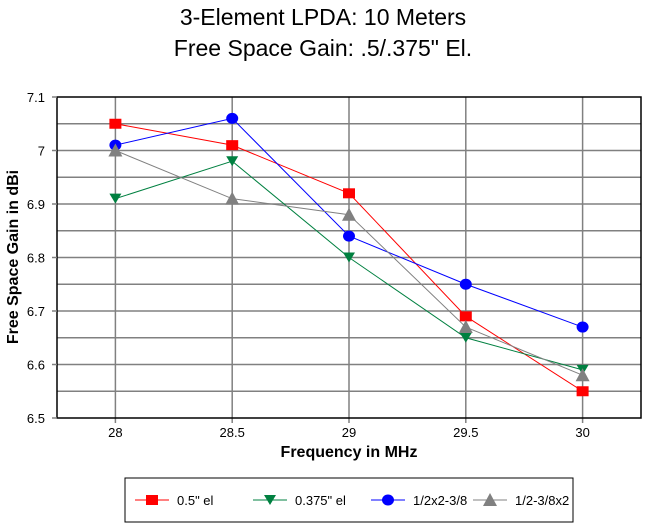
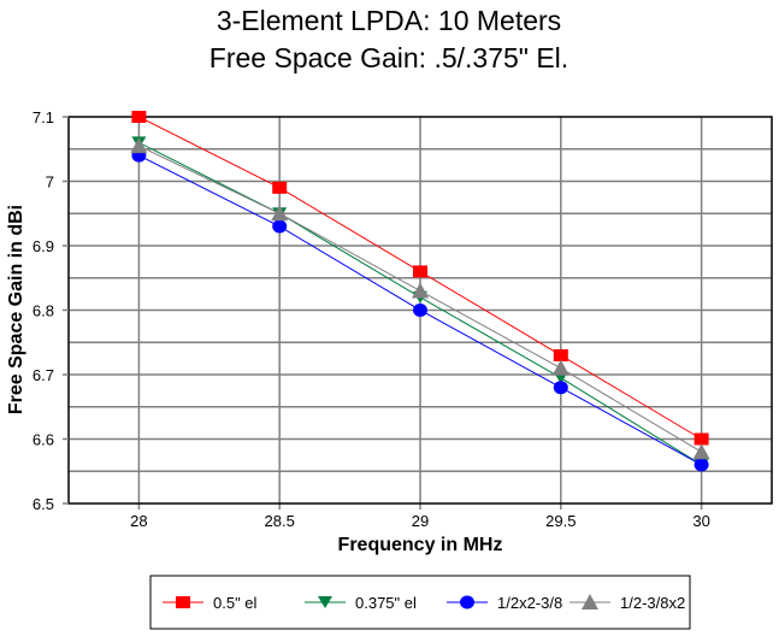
0.5" el/28: 7.05 -> 7.10
0.375" el/28: 6.91 -> 7.06
1/2x2-3/8/28: 7.01 -> 7.04
1/2-3/8x2/28: 7.00 -> 7.05
0.5" el/28.5: 7.01 -> 6.99
0.375" el/28.5: 6.98 -> 6.95
1/2x2-3/8/28.5: 7.06 -> 6.93
1/2-3/8x2/28.5: 6.91 -> 6.95
0.5" el/29: 6.92 -> 6.86
0.375" el/29: 6.80 -> 6.82
1/2x2-3/8/29: 6.84 -> 6.80
1/2-3/8x2/29: 6.88 -> 6.83
0.5" el/29.5: 6.69 -> 6.73
0.375" el/29.5: 6.65 -> 6.70
1/2x2-3/8/29.5: 6.75 -> 6.68
1/2-3/8x2/29.5: 6.67 -> 6.71
0.5" el/30: 6.55 -> 6.60
0.375" el/30: 6.59 -> 6.56
1/2x2-3/8/30: 6.67 -> 6.56
